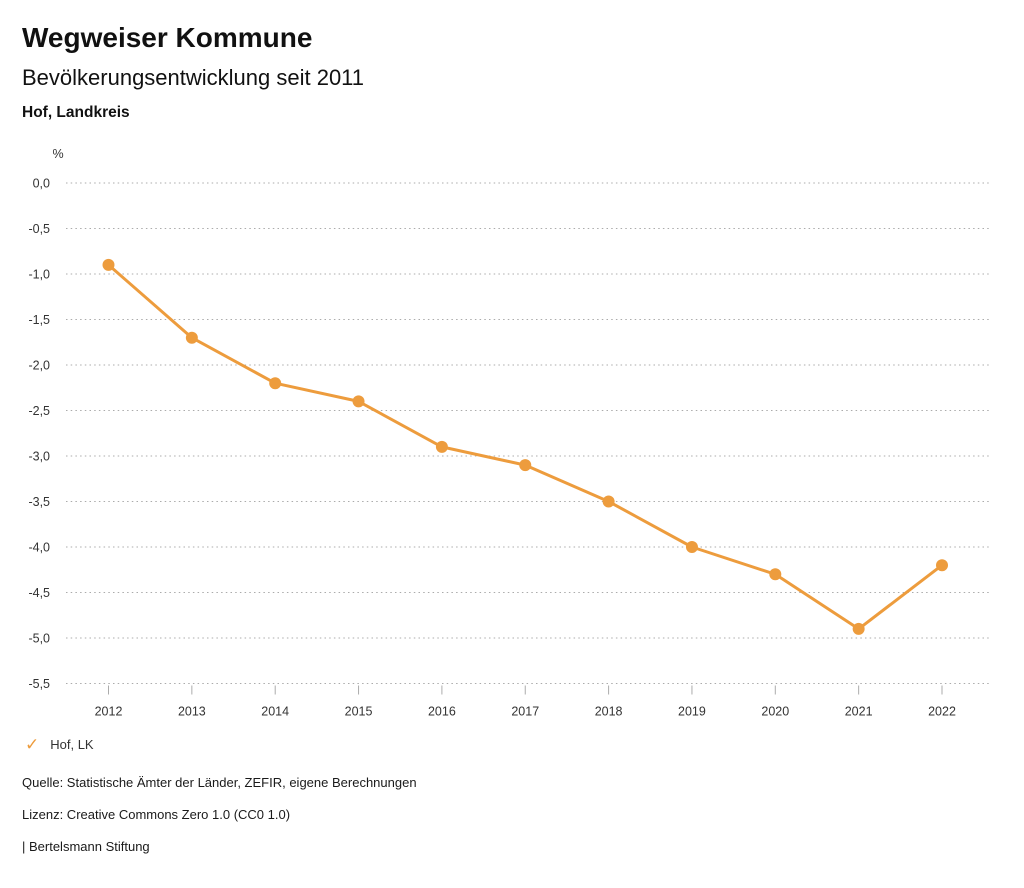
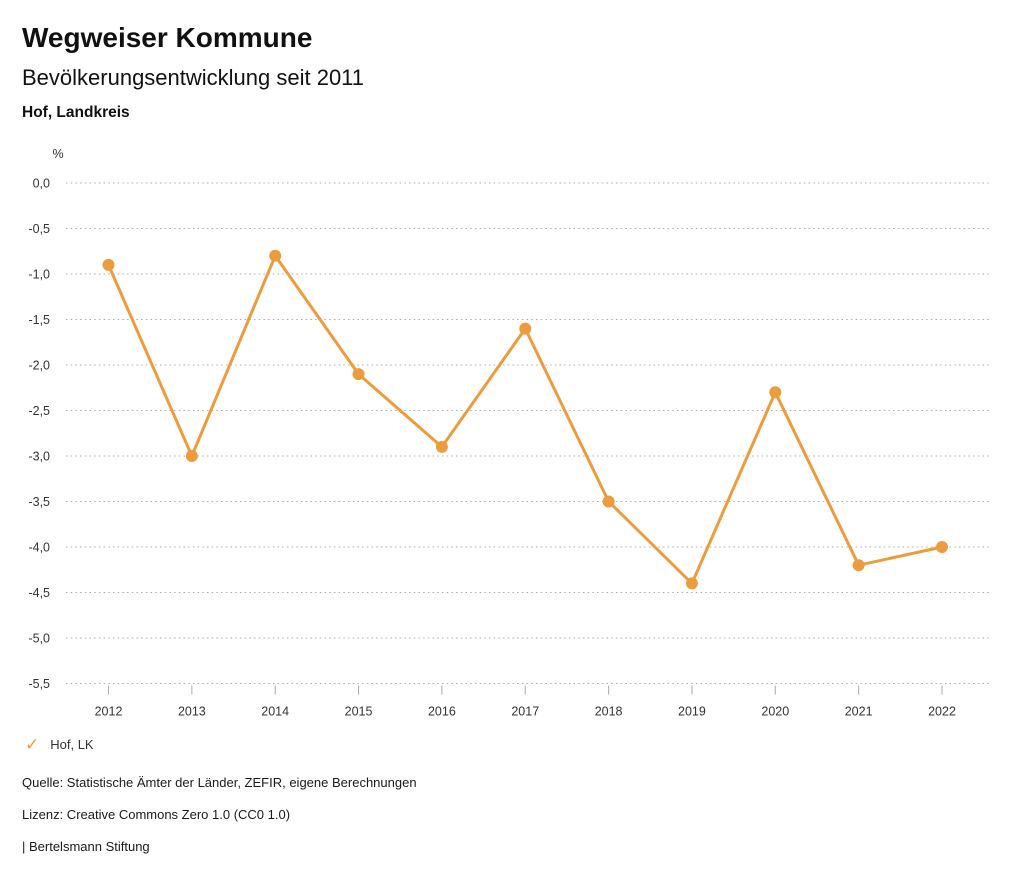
2013: -1,7 -> -3,0
2014: -2,2 -> -0,8
2015: -2,4 -> -2,1
2017: -3,1 -> -1,6
2019: -4,0 -> -4,4
2020: -4,3 -> -2,3
2021: -4,9 -> -4,2
2022: -4,2 -> -4,0
